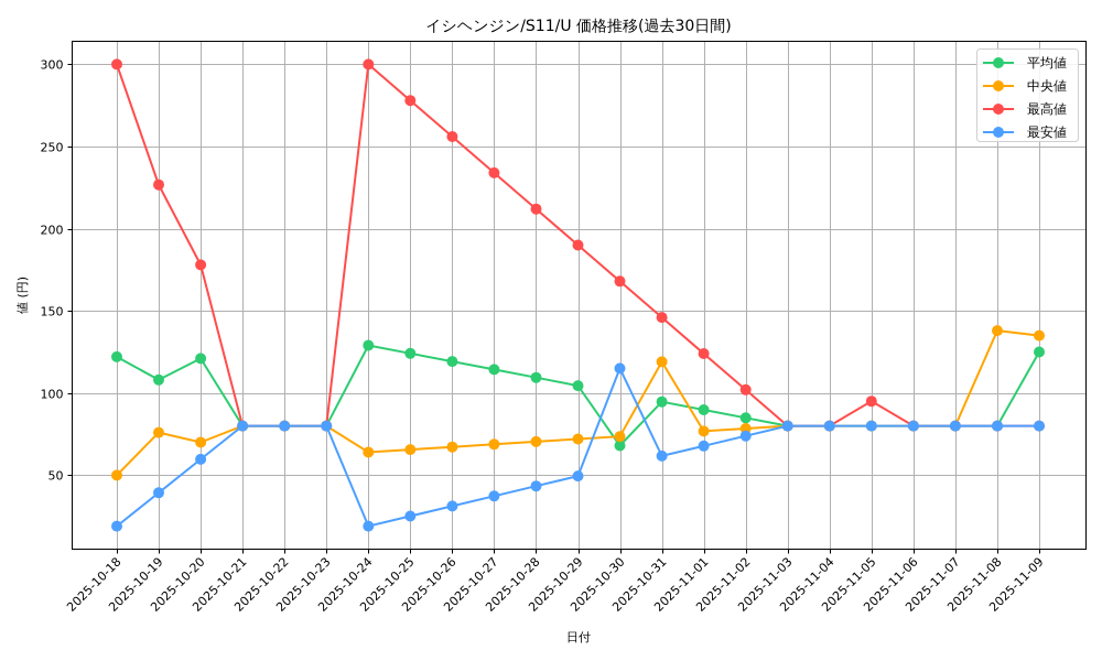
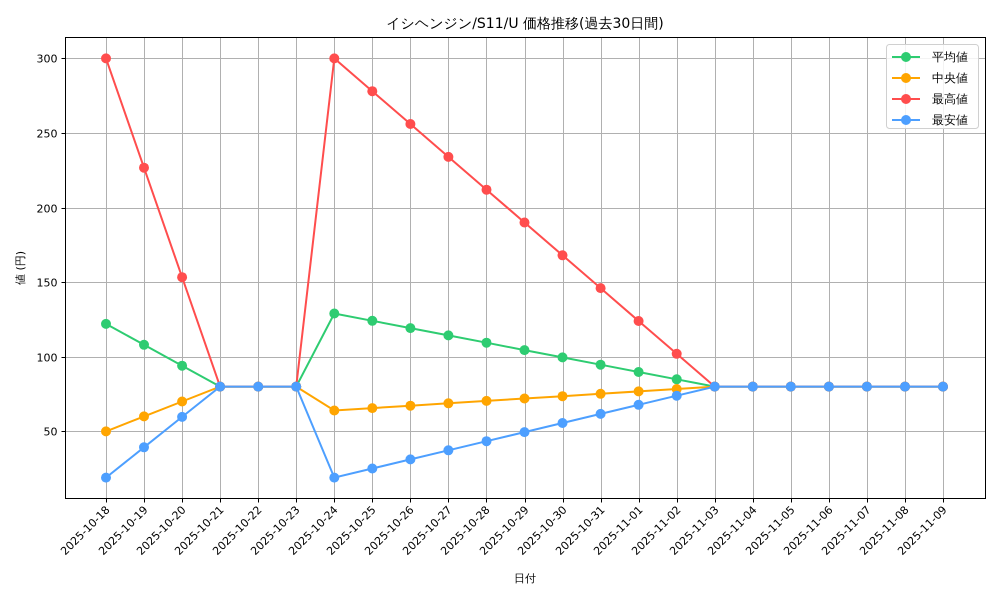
中央値/2025-10-19: 76 -> 60
平均値/2025-10-20: 121 -> 94
最高値/2025-10-20: 178 -> 153
平均値/2025-10-30: 68 -> 100
最安値/2025-10-30: 115 -> 56
中央値/2025-10-31: 119 -> 75
最高値/2025-11-05: 95 -> 80
中央値/2025-11-08: 138 -> 80
平均値/2025-11-09: 125 -> 80
中央値/2025-11-09: 135 -> 80
